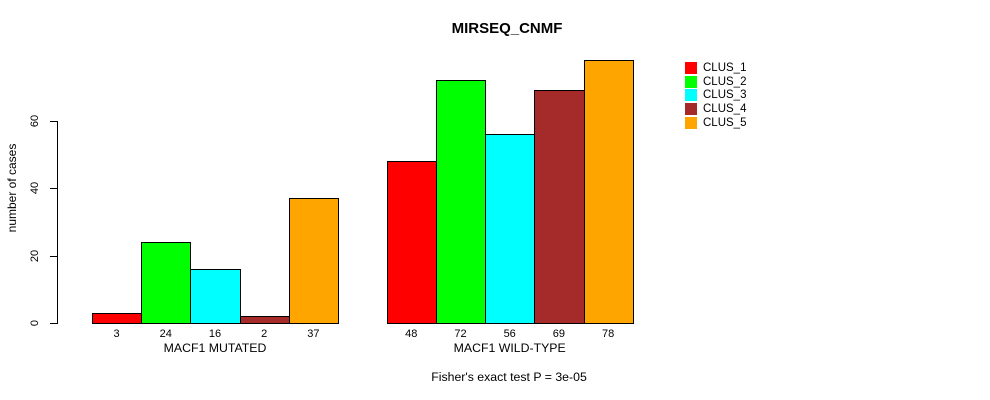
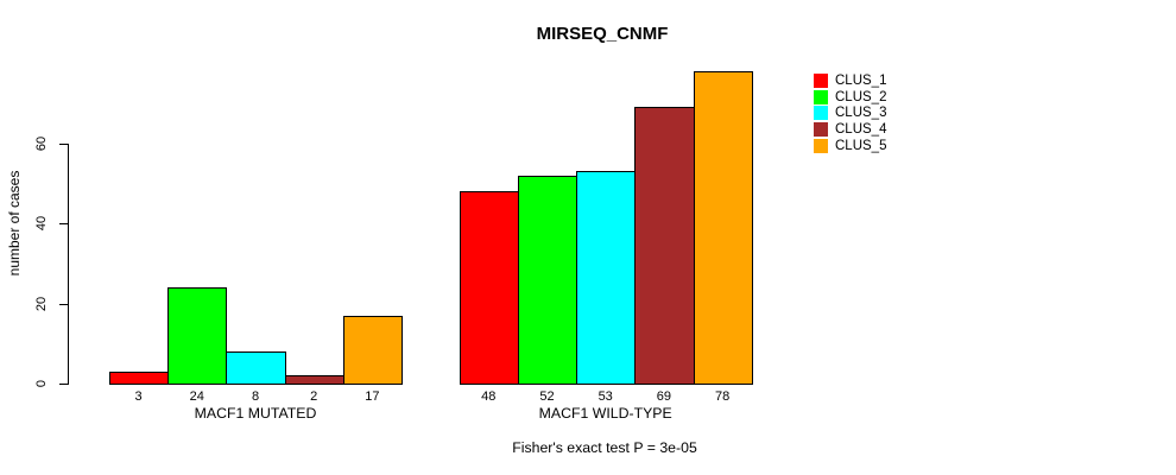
CLUS_3/MACF1 MUTATED: 16 -> 8
CLUS_5/MACF1 MUTATED: 37 -> 17
CLUS_2/MACF1 WILD-TYPE: 72 -> 52
CLUS_3/MACF1 WILD-TYPE: 56 -> 53
